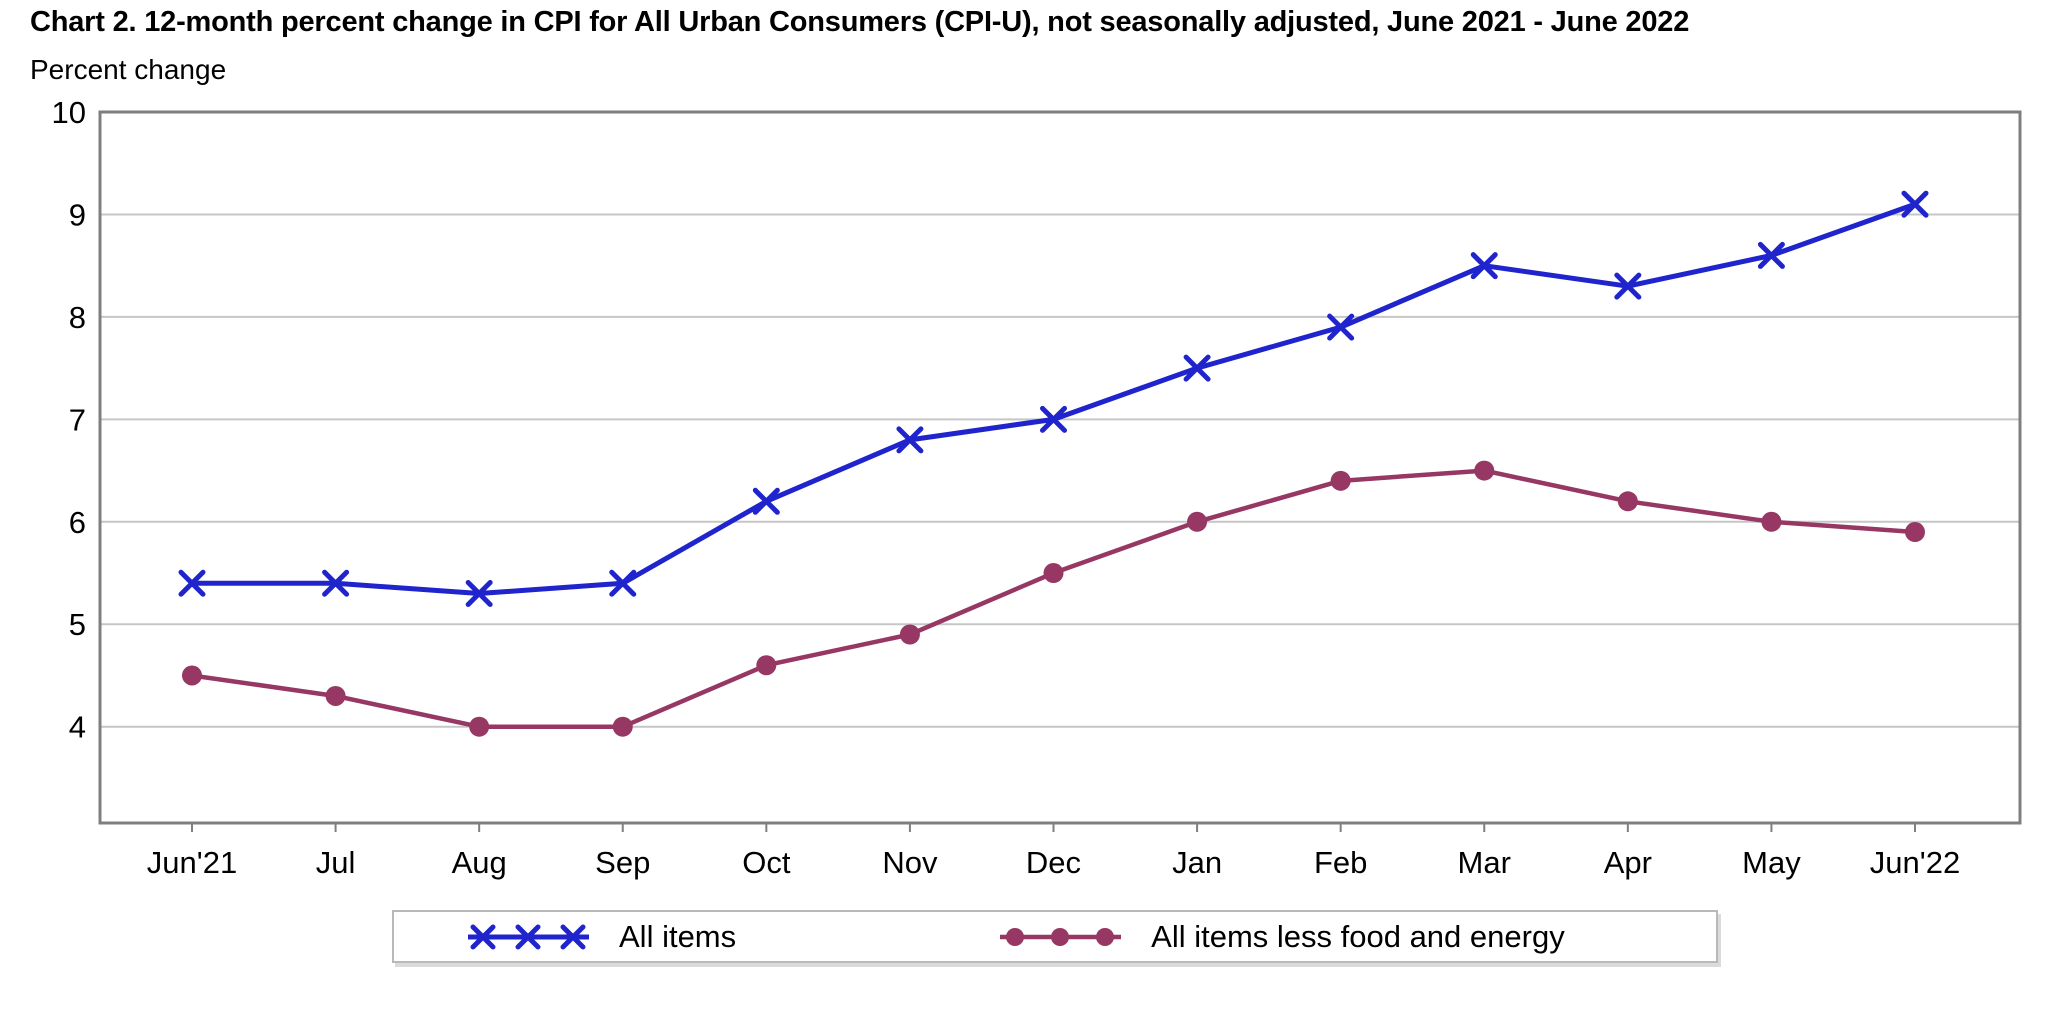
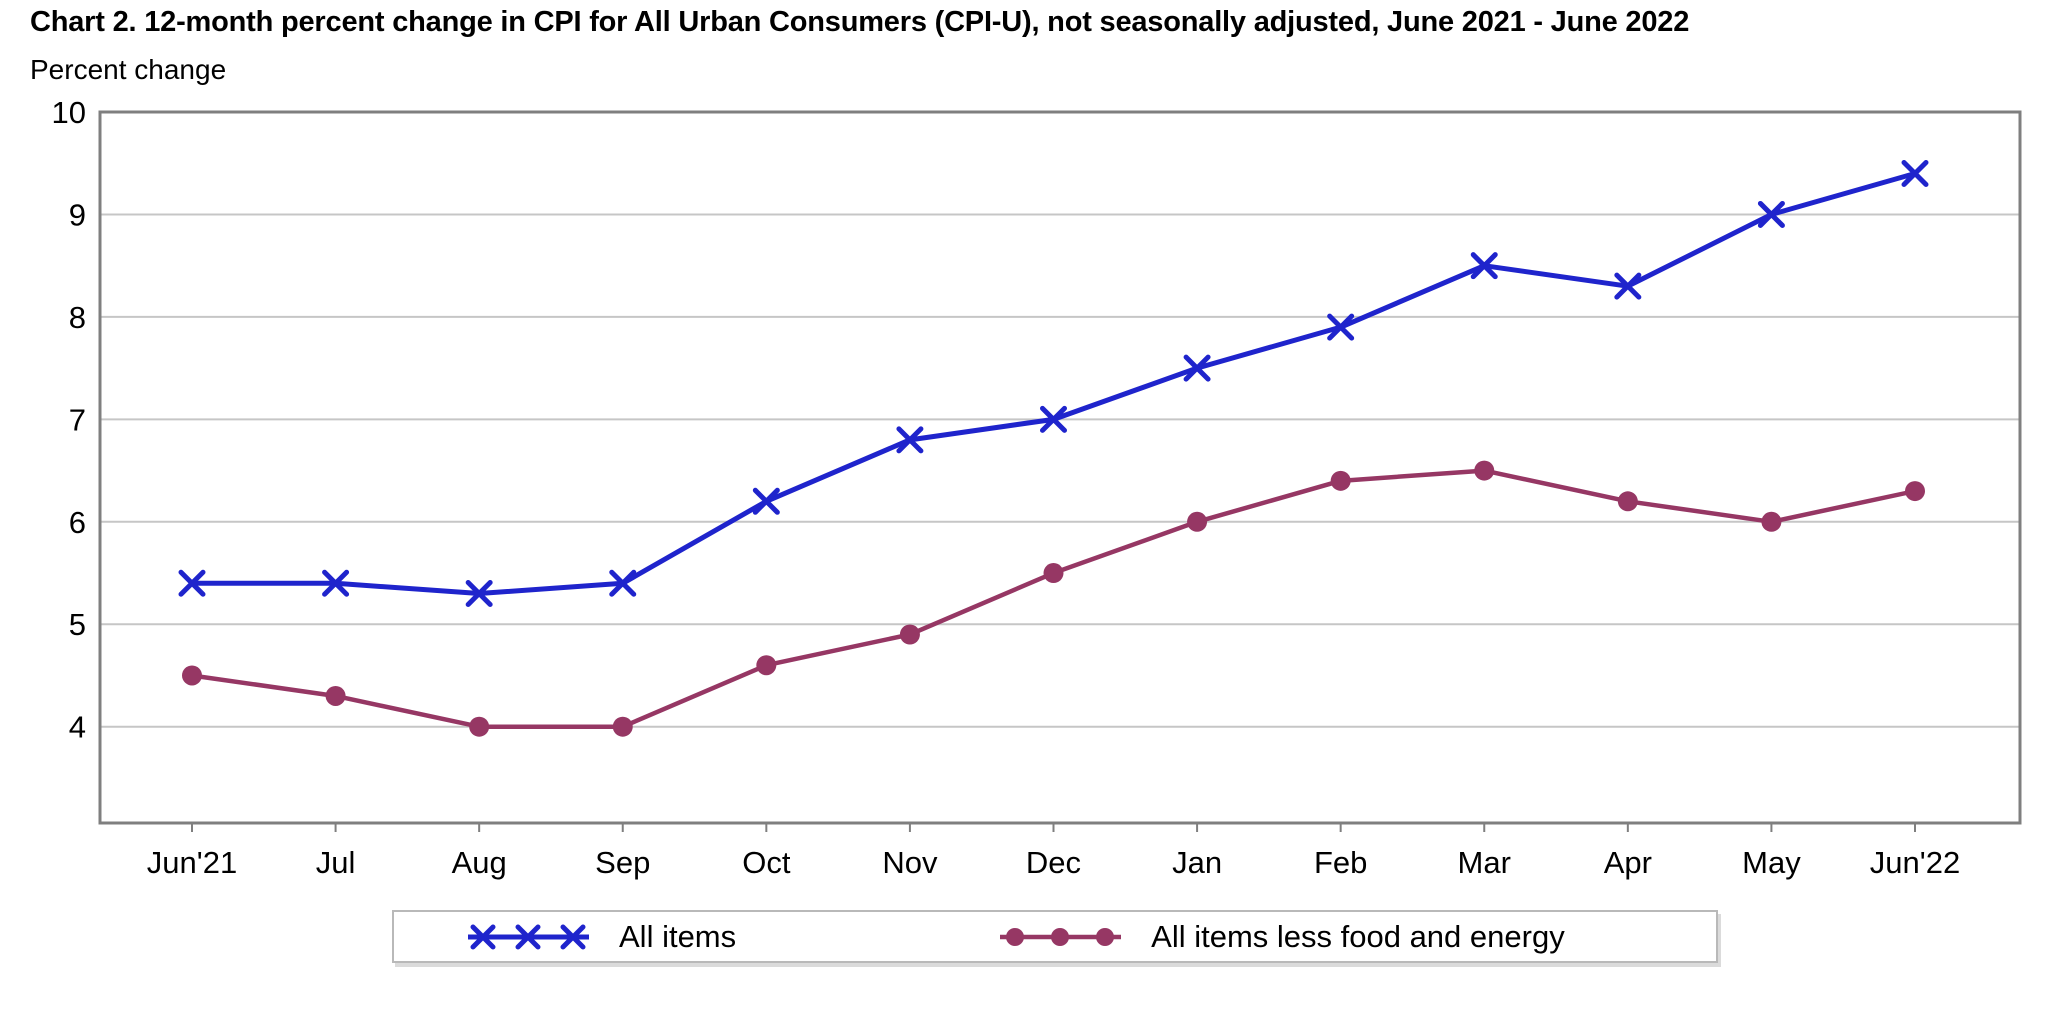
All items/May: 8.6 -> 9.0
All items/Jun'22: 9.1 -> 9.4
All items less food and energy/Jun'22: 5.9 -> 6.3
